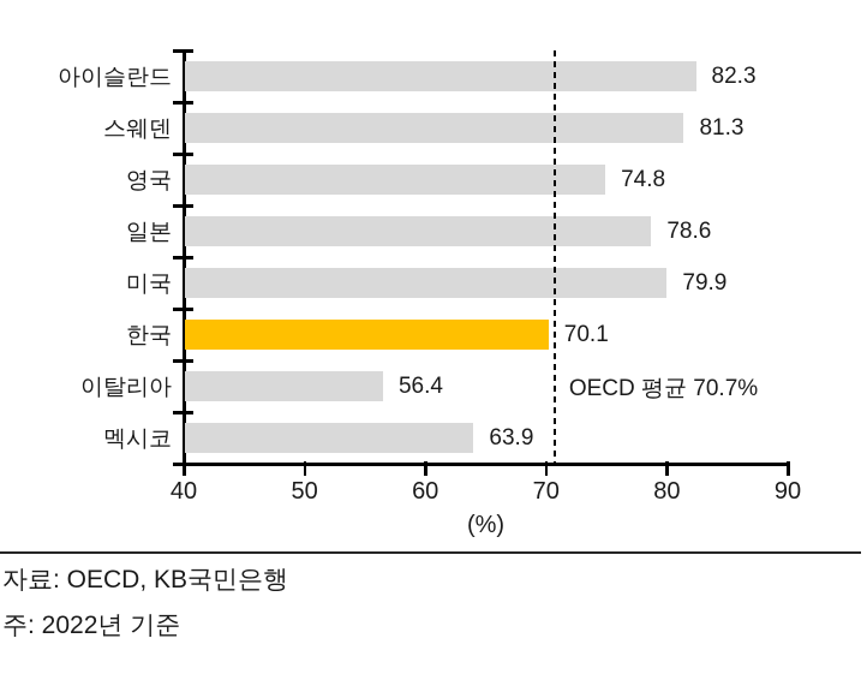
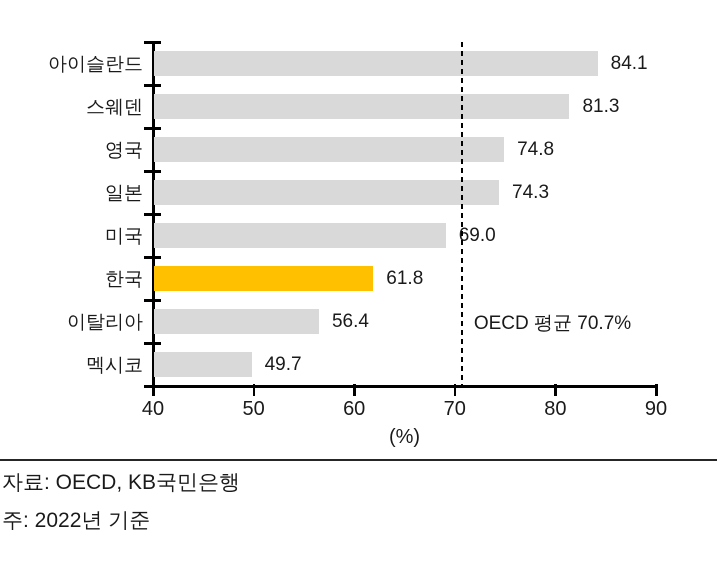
아이슬란드: 82.3 -> 84.1
일본: 78.6 -> 74.3
미국: 79.9 -> 69.0
한국: 70.1 -> 61.8
멕시코: 63.9 -> 49.7
